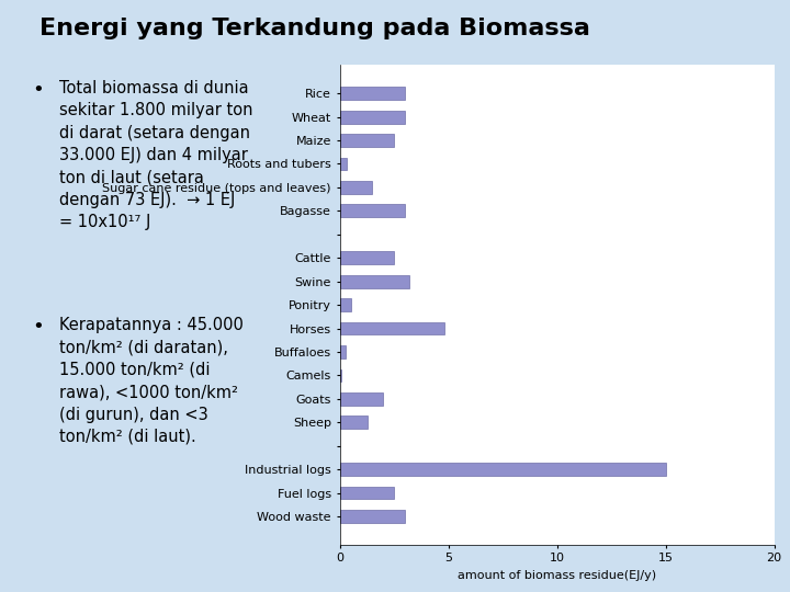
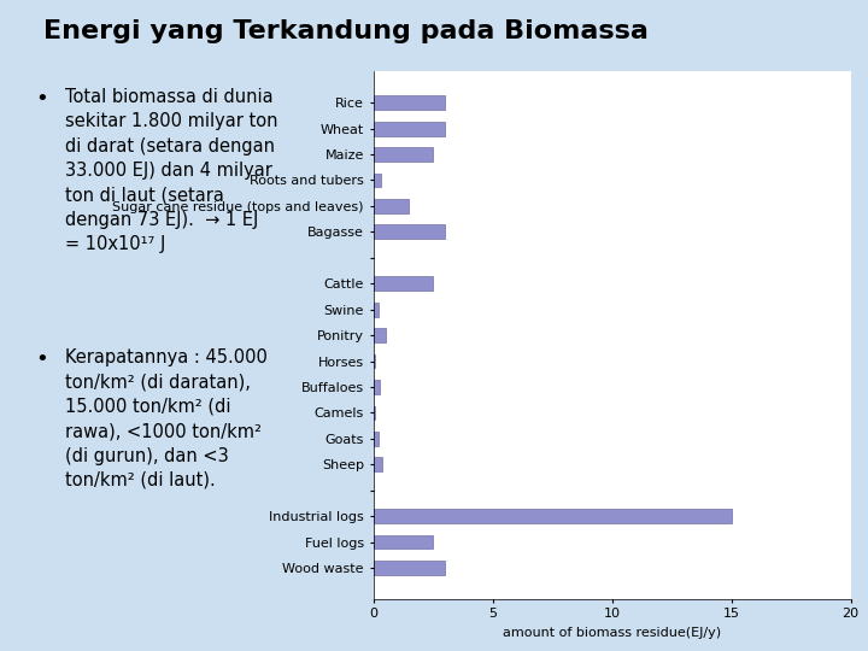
Swine: 3.2 -> 0.2
Horses: 4.8 -> 0.1
Goats: 2.0 -> 0.2
Sheep: 1.3 -> 0.3
